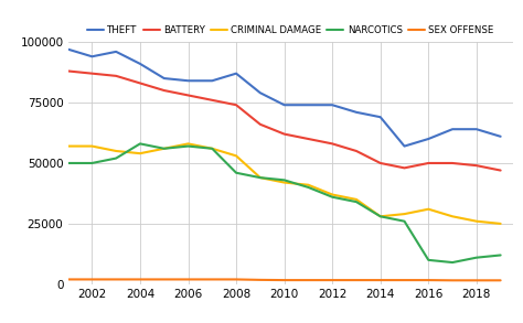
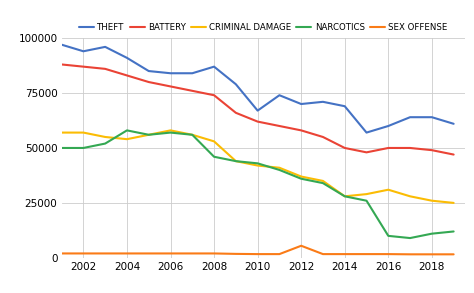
THEFT/2010: 74000 -> 67000
THEFT/2012: 74000 -> 70000
SEX OFFENSE/2012: 1700 -> 5500
